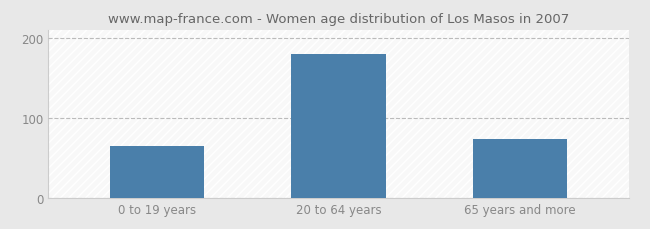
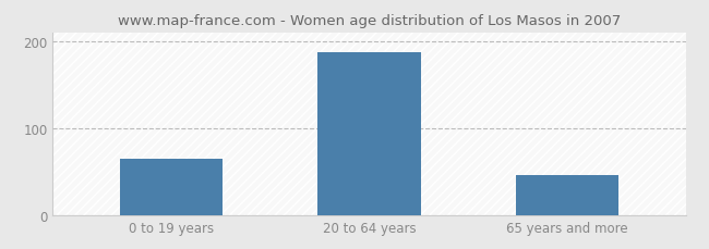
20 to 64 years: 180 -> 188
65 years and more: 74 -> 47
